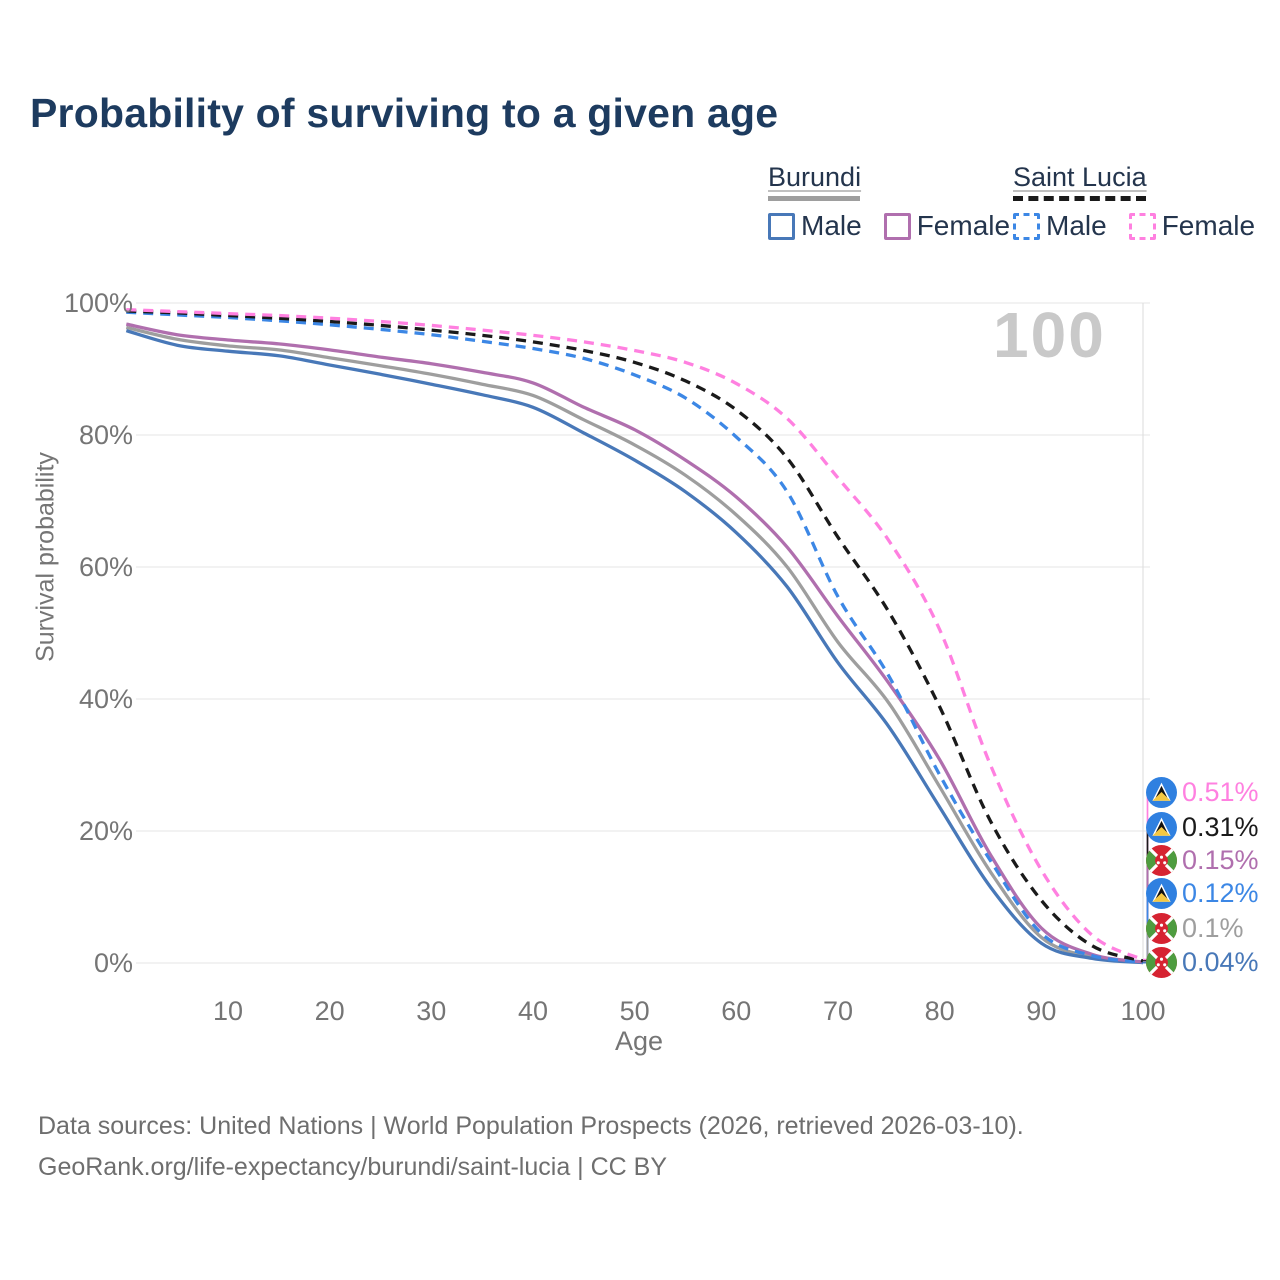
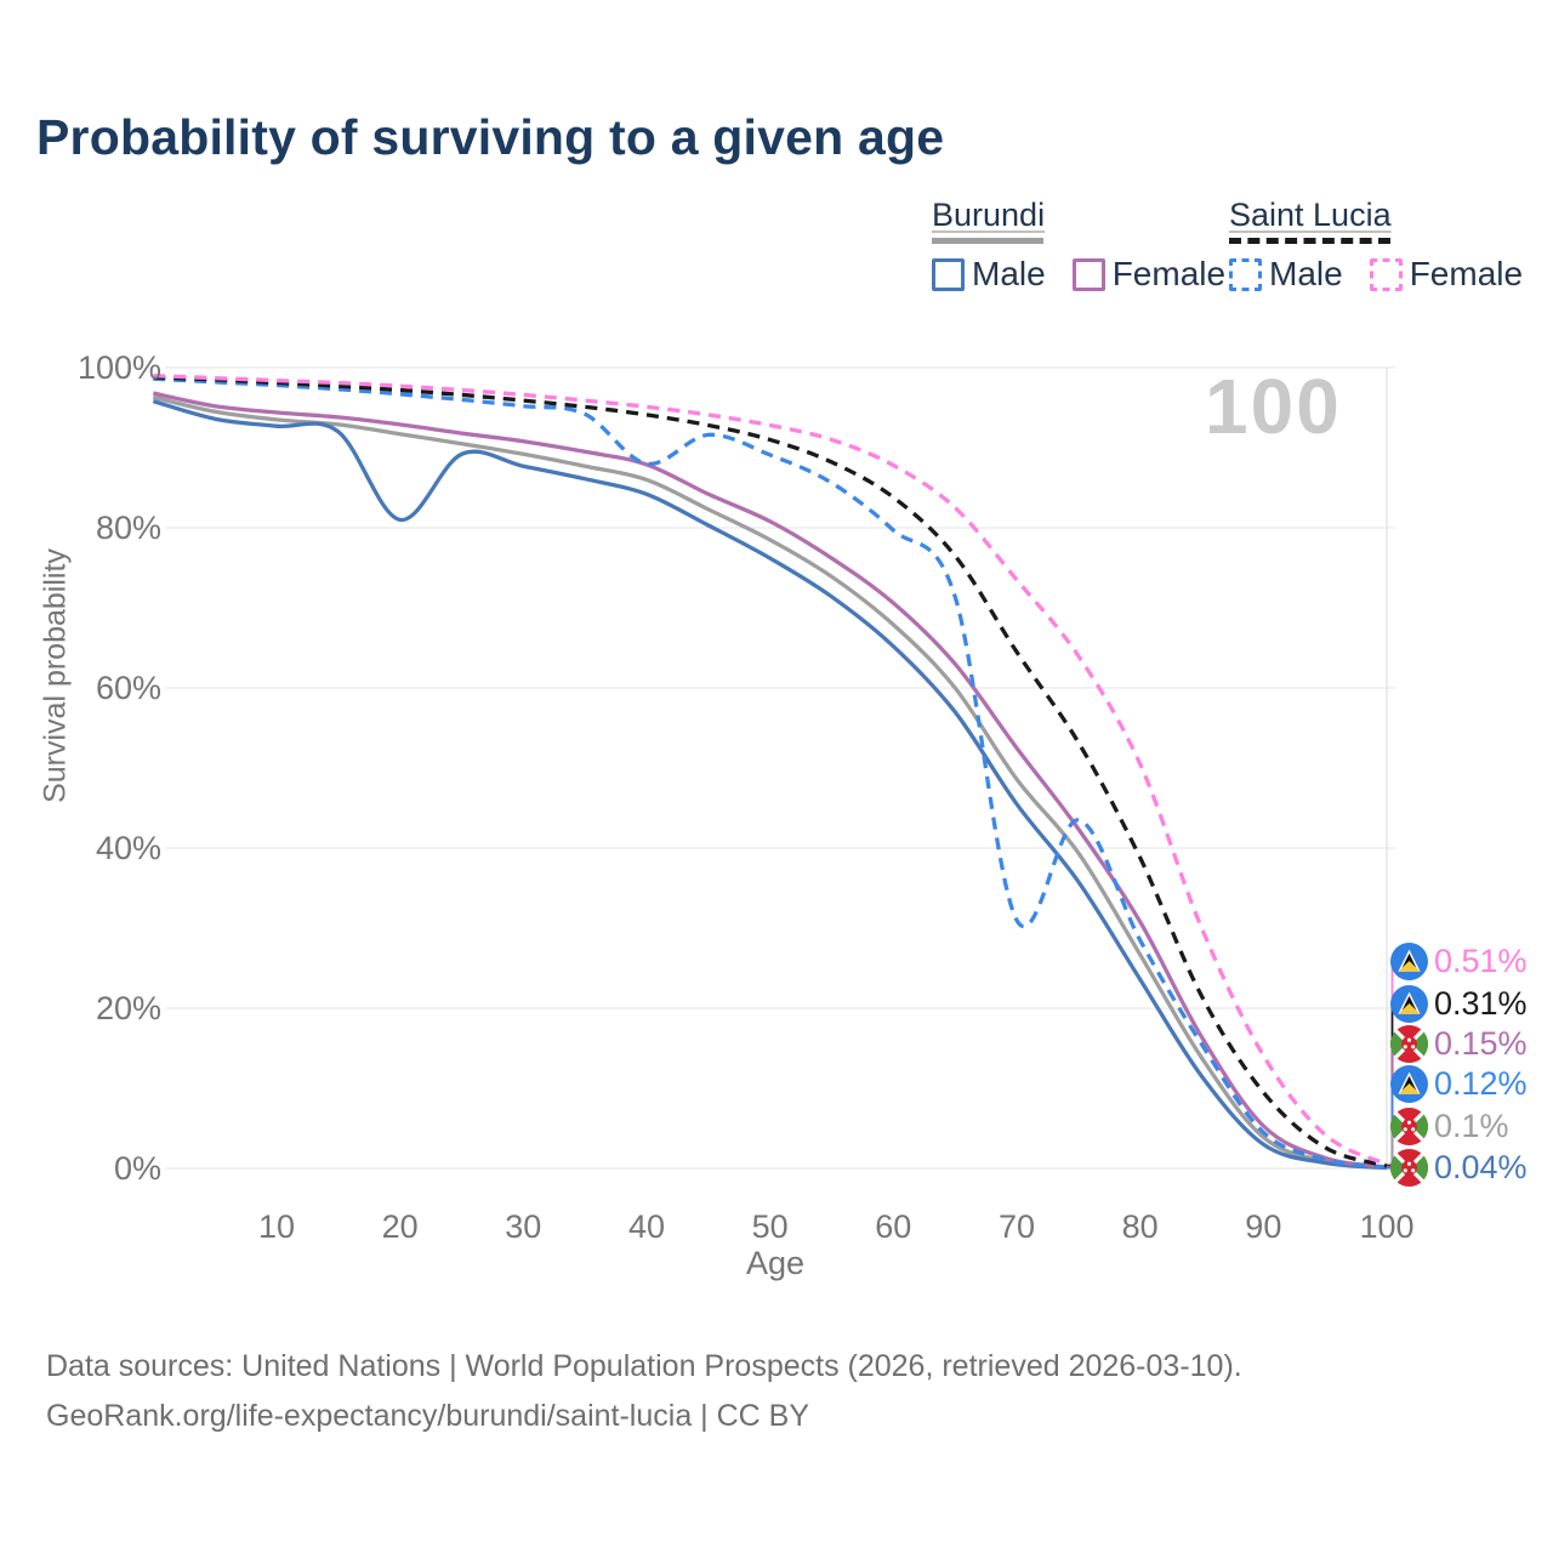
Burundi Male/20: 91% -> 81%
Saint Lucia Male/40: 93% -> 88%
Saint Lucia Male/70: 56% -> 31%
